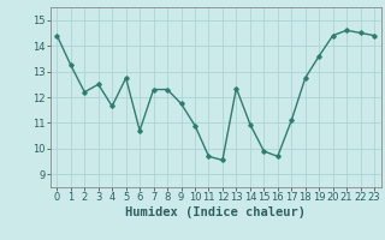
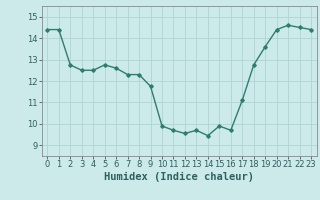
1: 13.25 -> 14.40
2: 12.20 -> 12.75
4: 11.65 -> 12.50
6: 10.70 -> 12.60
10: 10.90 -> 9.90
13: 12.35 -> 9.70
14: 10.95 -> 9.45
